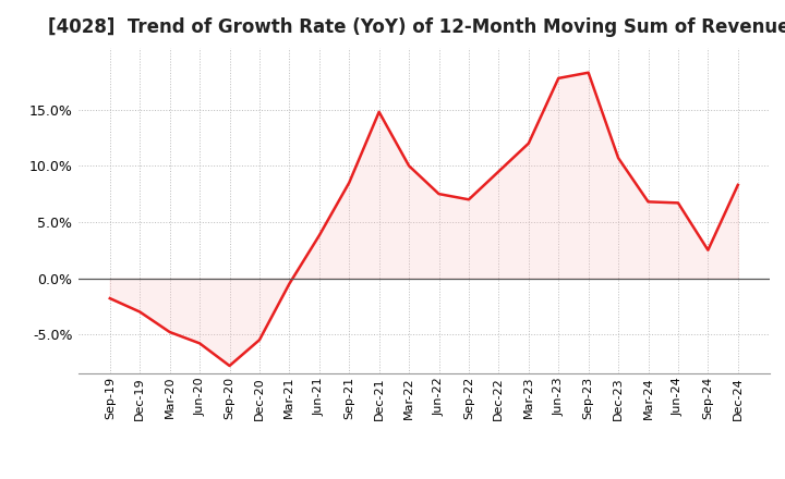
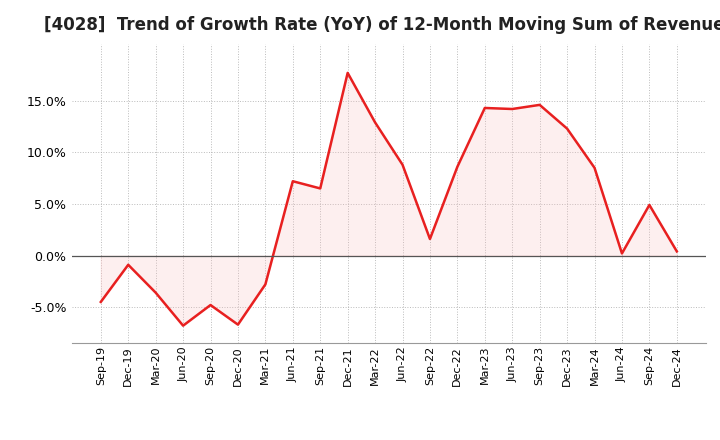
Sep-19: -1.8% -> -4.5%
Dec-19: -3.0% -> -0.9%
Mar-20: -4.8% -> -3.6%
Jun-20: -5.8% -> -6.8%
Sep-20: -7.8% -> -4.8%
Dec-20: -5.5% -> -6.7%
Mar-21: -0.5% -> -2.8%
Jun-21: 3.8% -> 7.2%
Sep-21: 8.5% -> 6.5%
Dec-21: 14.8% -> 17.7%
Mar-22: 10.0% -> 12.9%
Jun-22: 7.5% -> 8.8%
Sep-22: 7.0% -> 1.6%
Dec-22: 9.5% -> 8.6%
Mar-23: 12.0% -> 14.3%
Jun-23: 17.8% -> 14.2%
Sep-23: 18.3% -> 14.6%
Dec-23: 10.7% -> 12.3%
Mar-24: 6.8% -> 8.5%
Jun-24: 6.7% -> 0.2%
Sep-24: 2.5% -> 4.9%
Dec-24: 8.3% -> 0.4%
